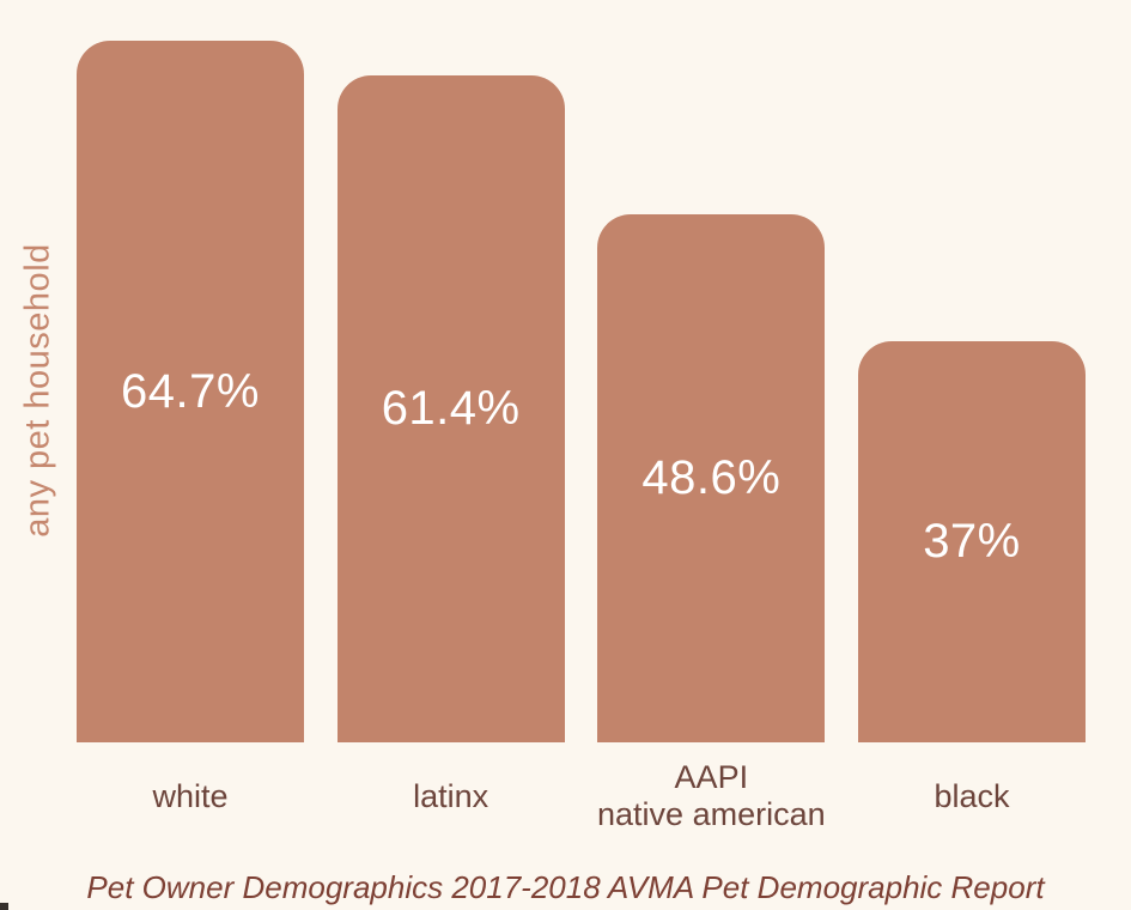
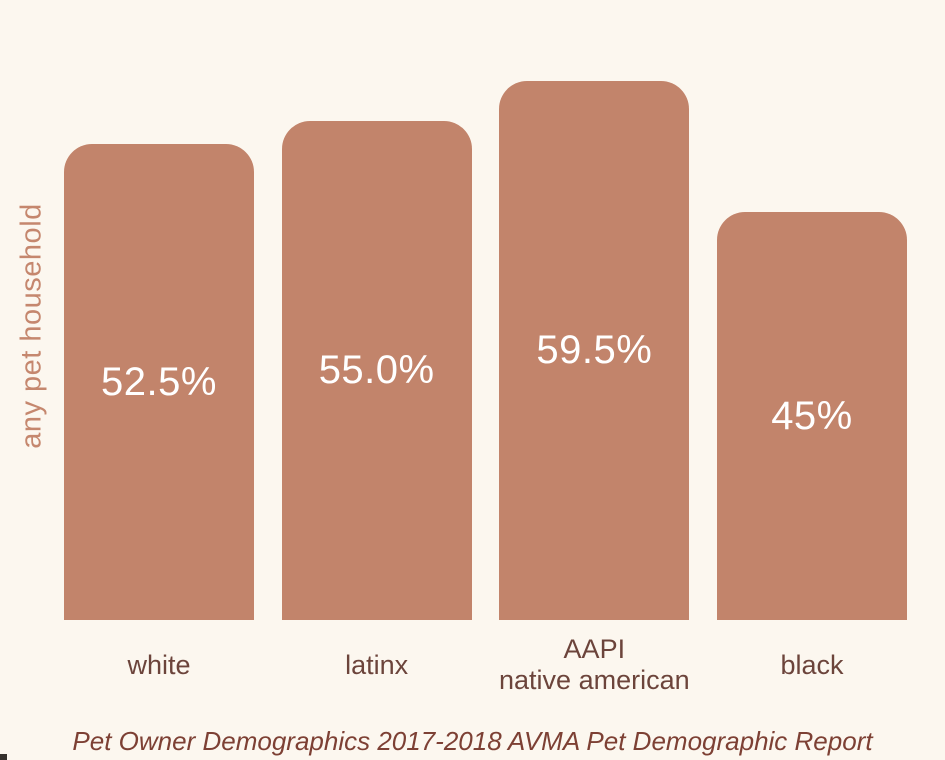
white: 64.7% -> 52.5%
latinx: 61.4% -> 55.0%
AAPI native american: 48.6% -> 59.5%
black: 37% -> 45%
